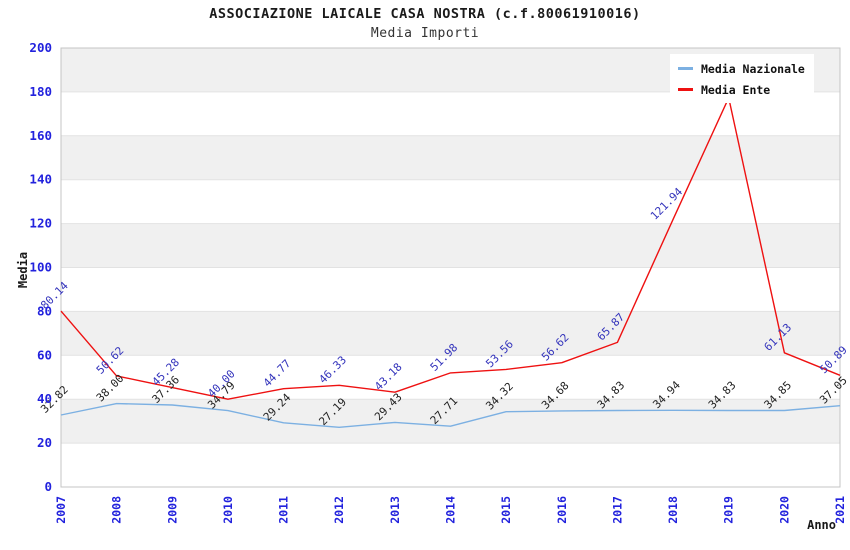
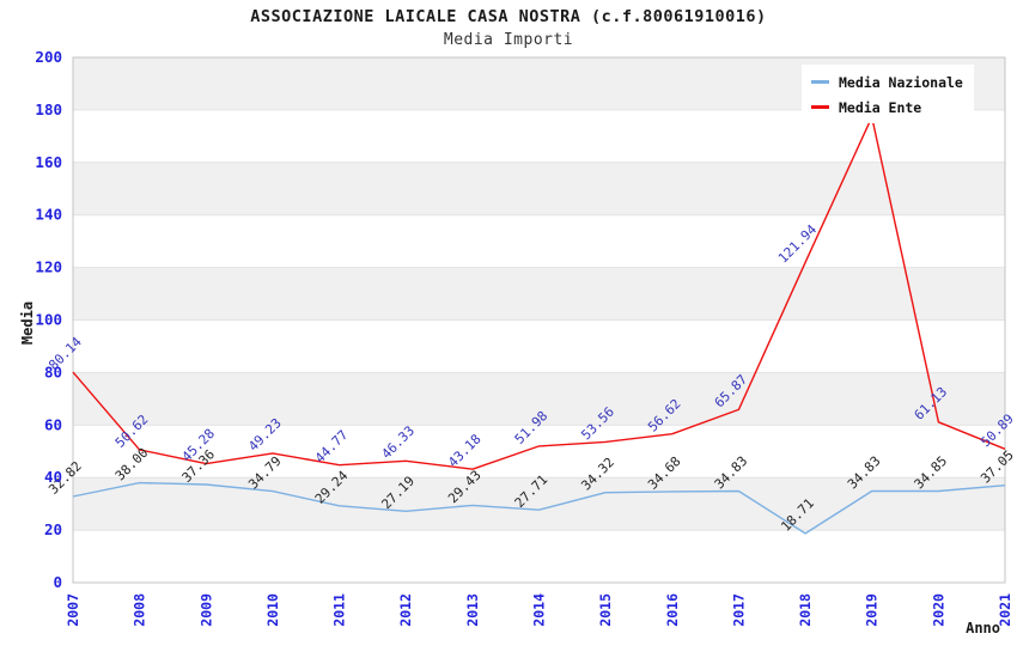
Media Ente/2010: 40.00 -> 49.23
Media Nazionale/2018: 34.94 -> 18.71
